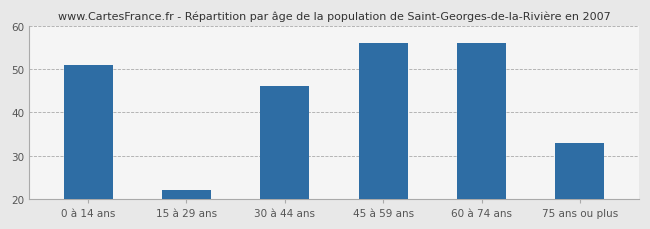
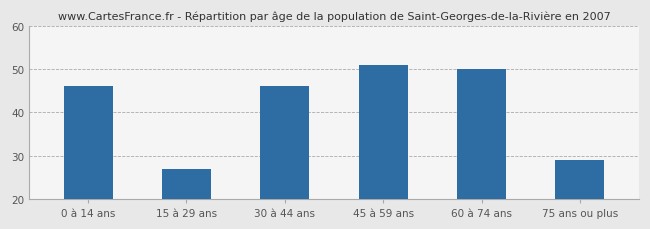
0 à 14 ans: 51 -> 46
15 à 29 ans: 22 -> 27
45 à 59 ans: 56 -> 51
60 à 74 ans: 56 -> 50
75 ans ou plus: 33 -> 29
